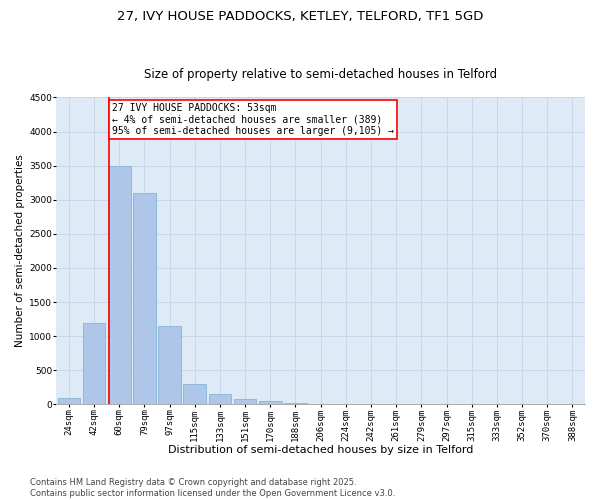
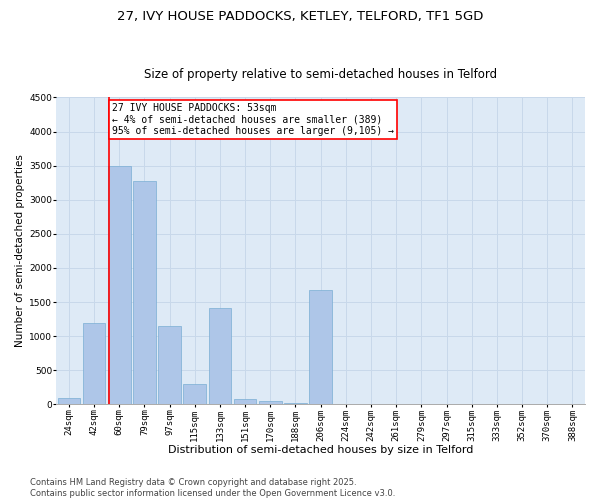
79sqm: 3100 -> 3280
133sqm: 150 -> 1420
206sqm: 0 -> 1680
